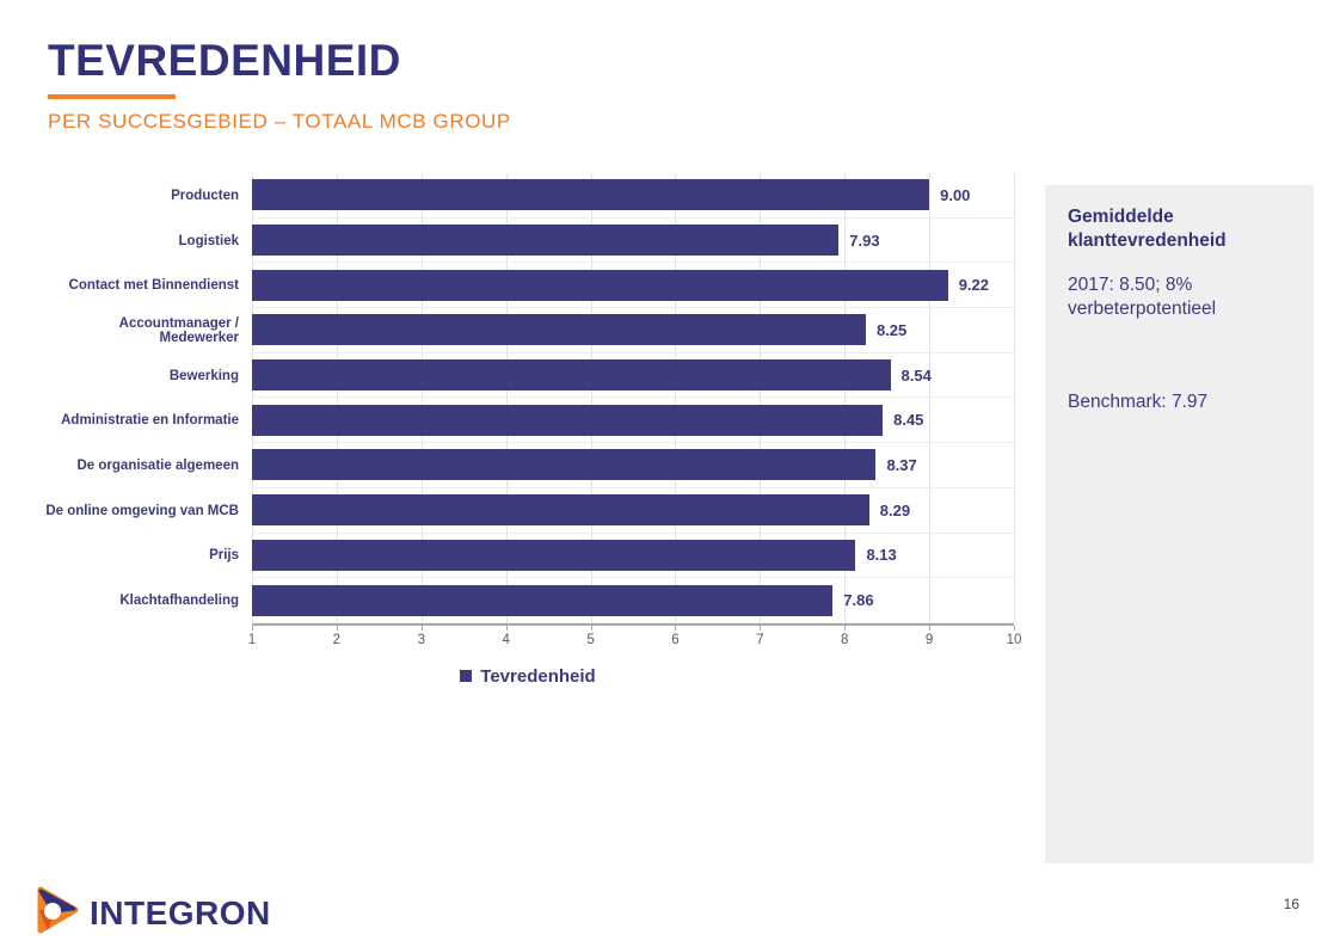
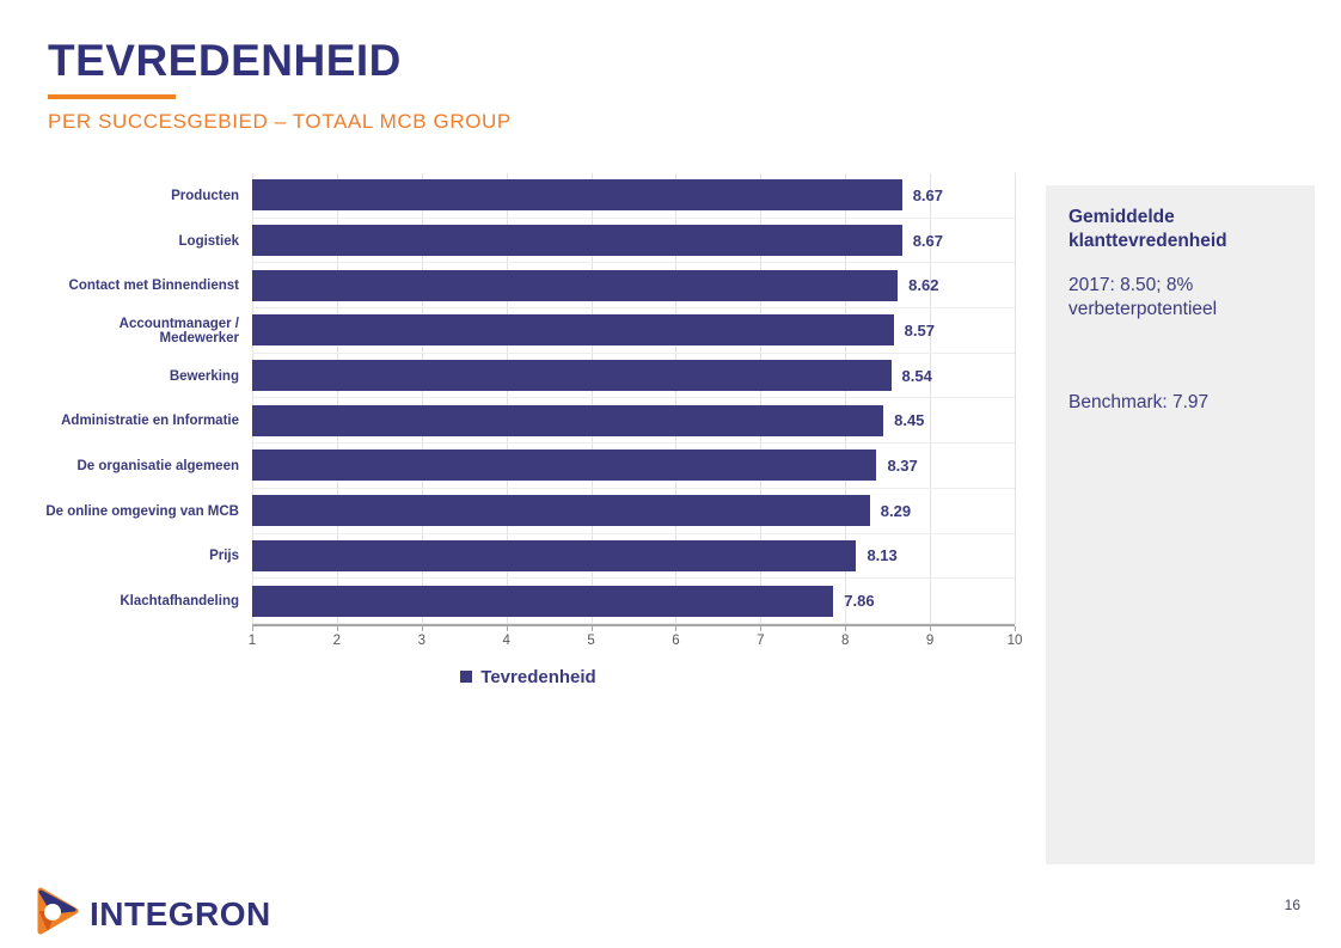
Producten: 9.00 -> 8.67
Logistiek: 7.93 -> 8.67
Contact met Binnendienst: 9.22 -> 8.62
Accountmanager / Medewerker: 8.25 -> 8.57
